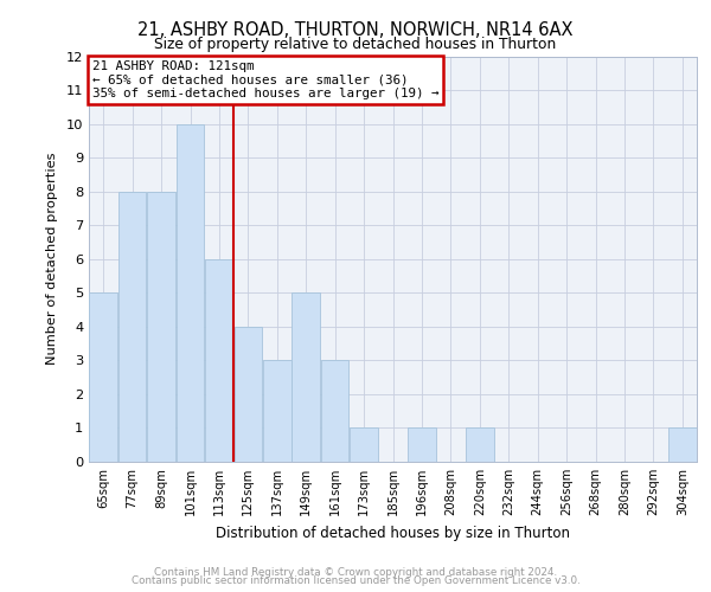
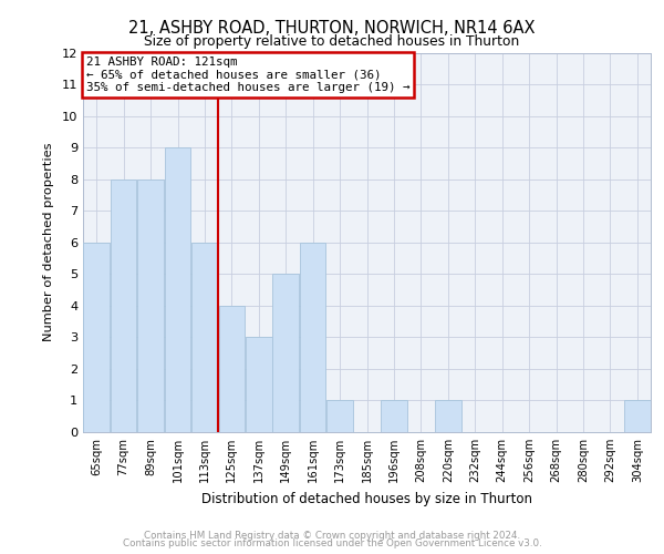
65sqm: 5 -> 6
101sqm: 10 -> 9
161sqm: 3 -> 6
